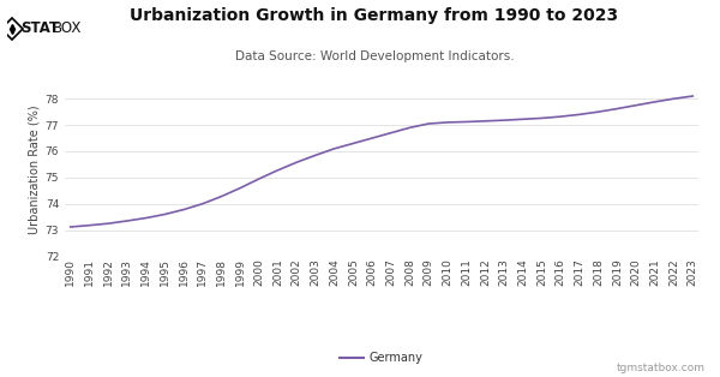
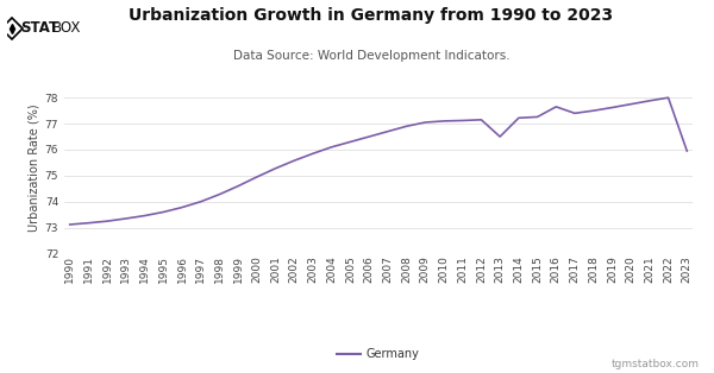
2013: 77.18 -> 76.50
2016: 77.32 -> 77.65
2023: 78.10 -> 75.95
